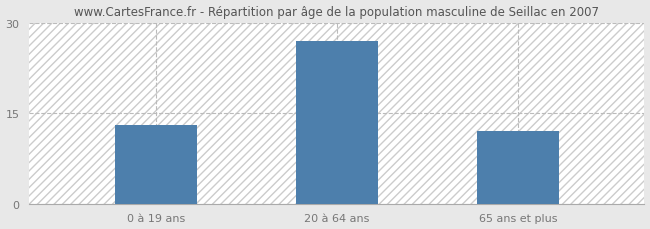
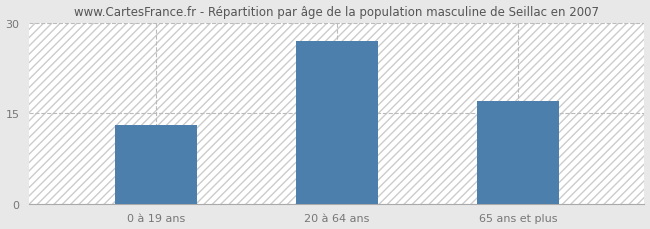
65 ans et plus: 12 -> 17
